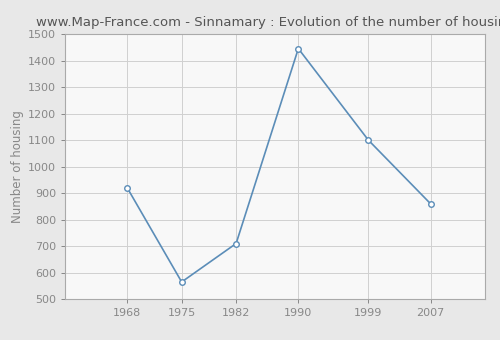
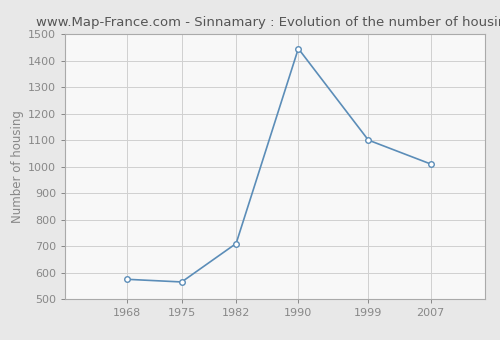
1968: 920 -> 575
2007: 860 -> 1010
